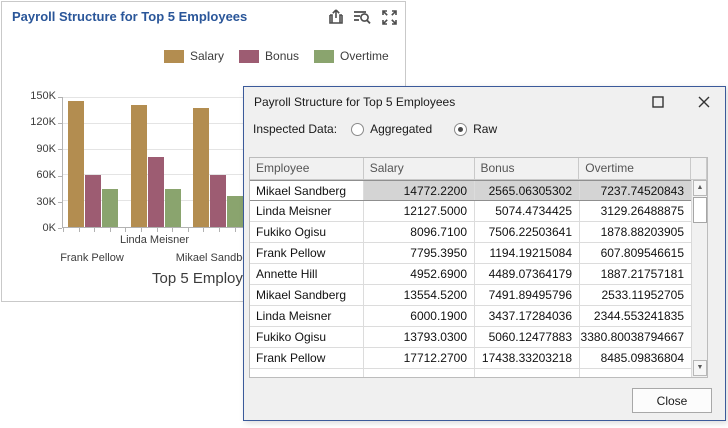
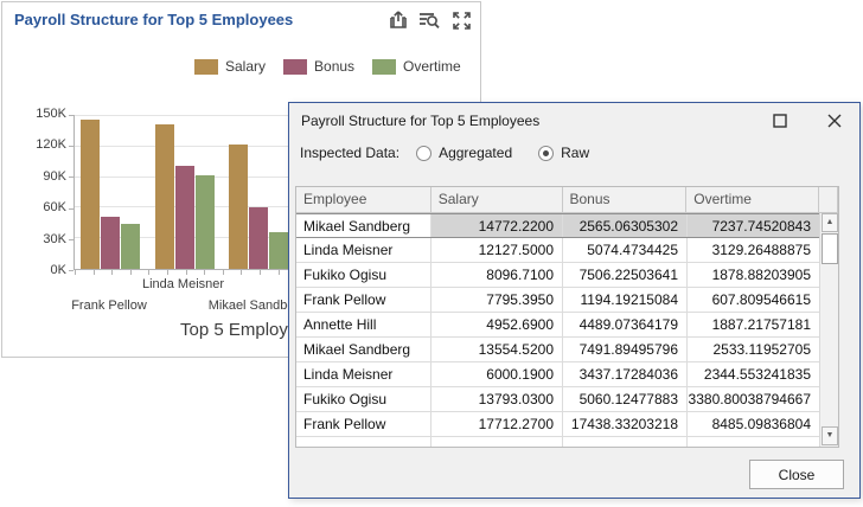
Bonus/Frank Pellow: 60K -> 50K
Bonus/Linda Meisner: 80K -> 100K
Overtime/Linda Meisner: 40K -> 90K
Salary/Mikael Sandberg: 140K -> 120K
